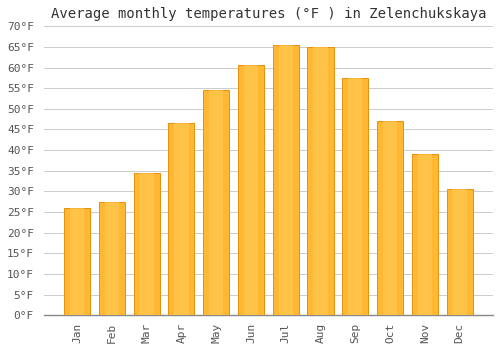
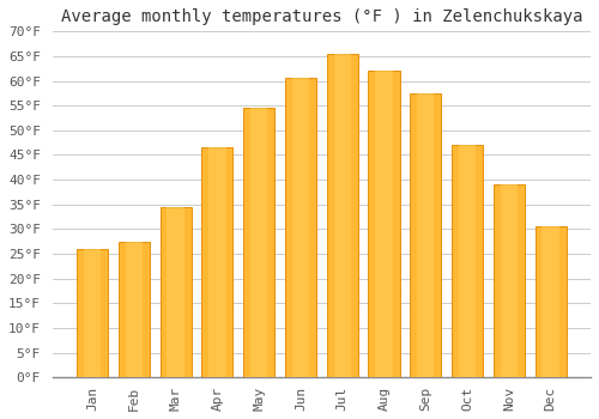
Aug: 65.0°F -> 62.0°F
